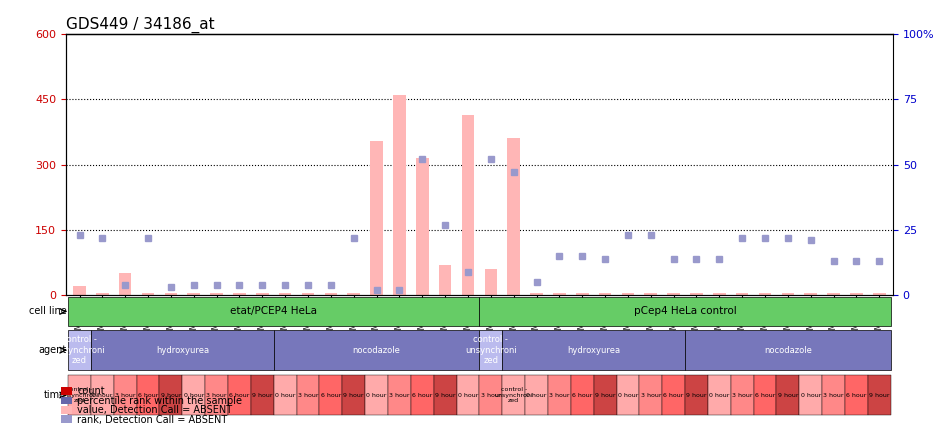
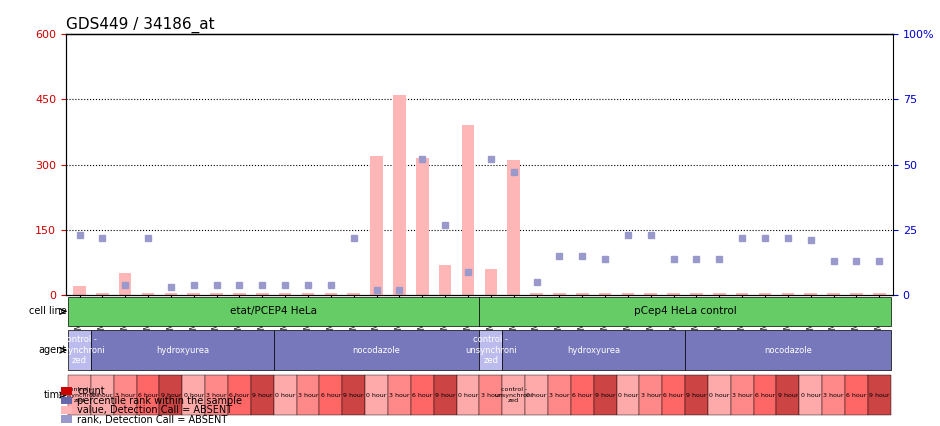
GSM8705: 355 -> 320
GSM8709: 415 -> 390
GSM8711: 360 -> 310
